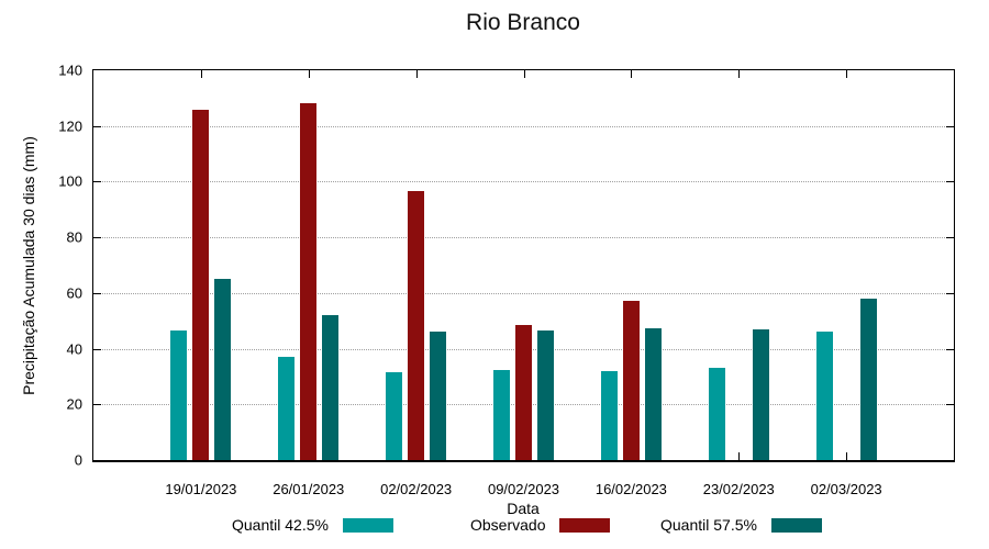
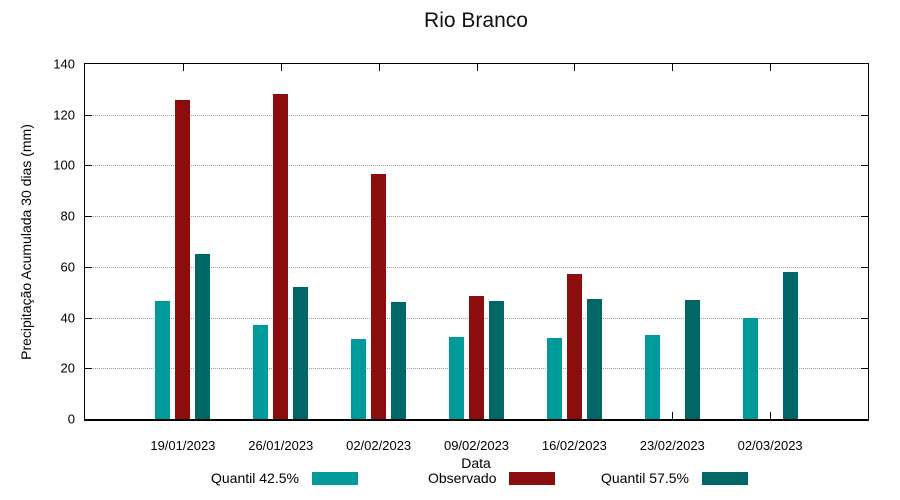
Quantil 42.5%/02/03/2023: 46 -> 40
